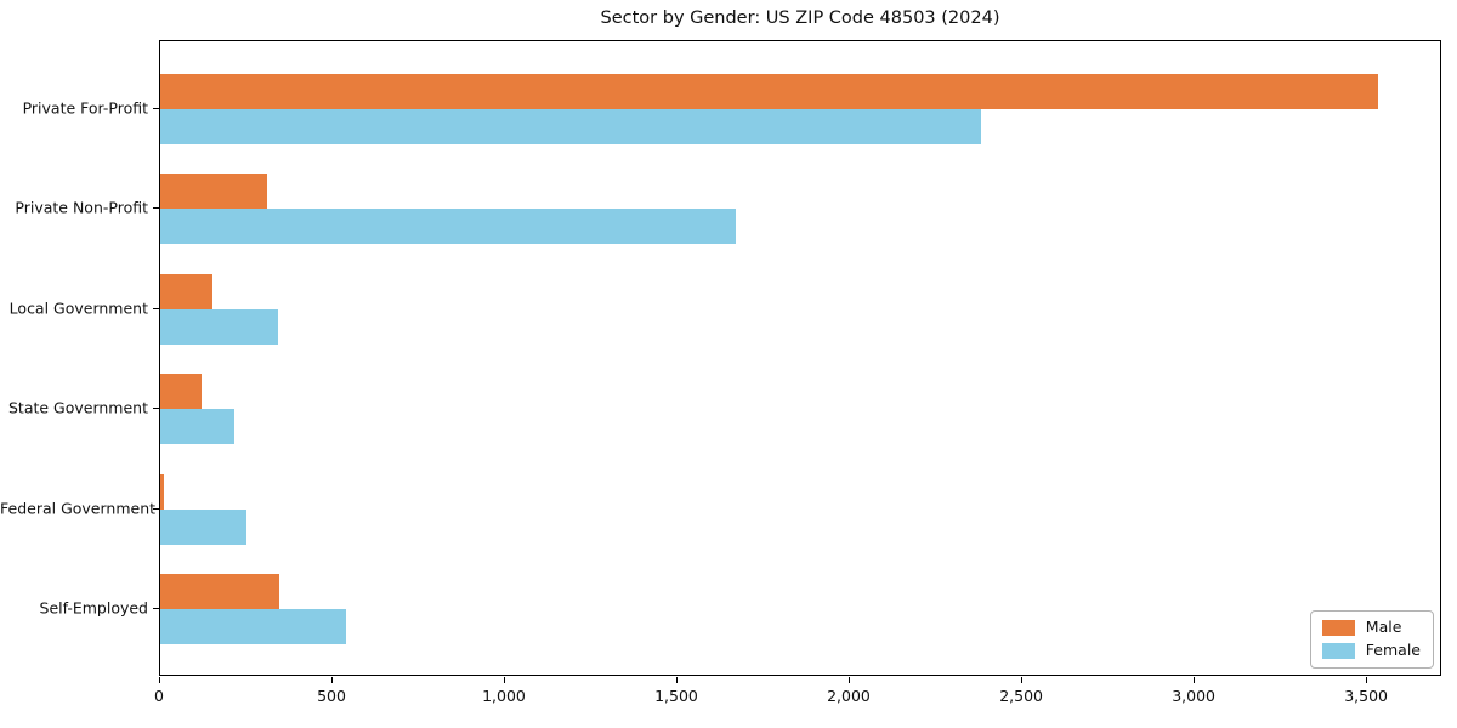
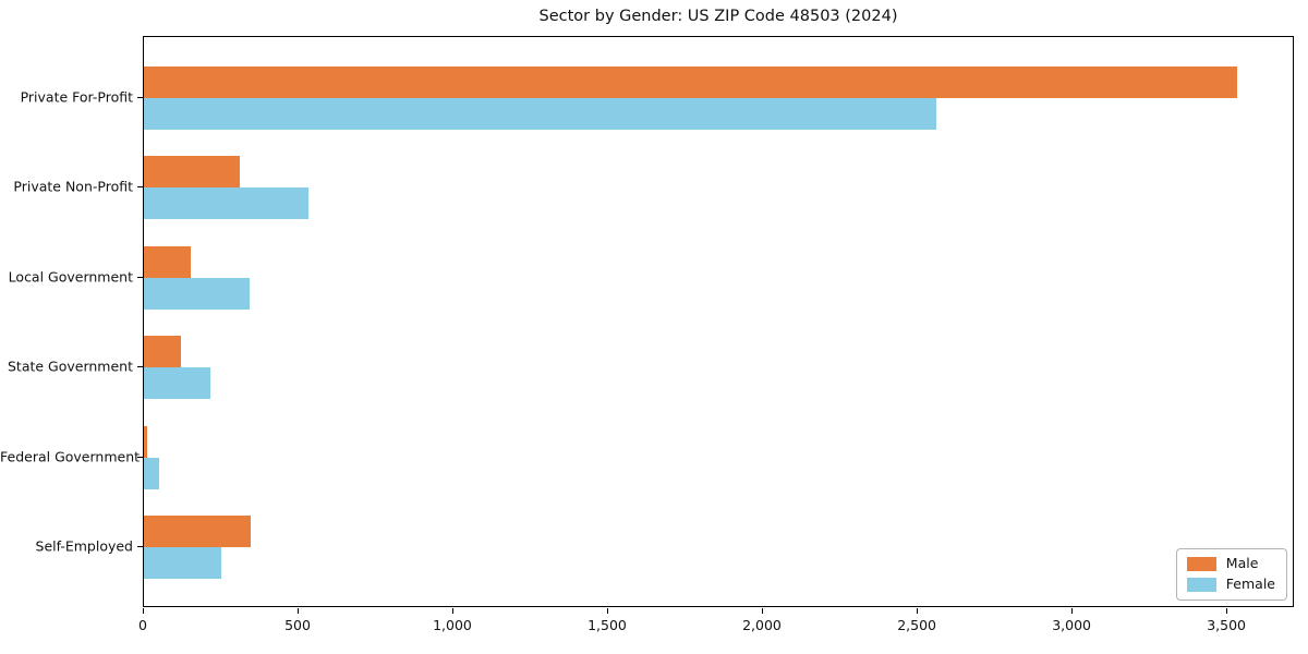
Female/Private For-Profit: 2380 -> 2560
Female/Private Non-Profit: 1670 -> 530
Female/Federal Government: 250 -> 50
Female/Self-Employed: 540 -> 250
